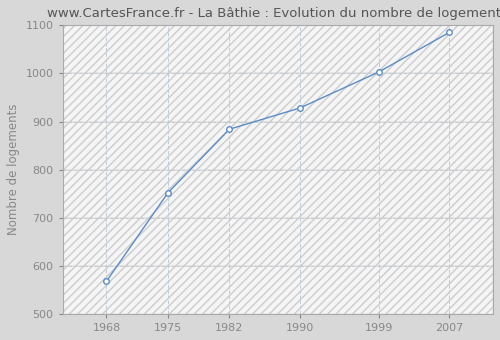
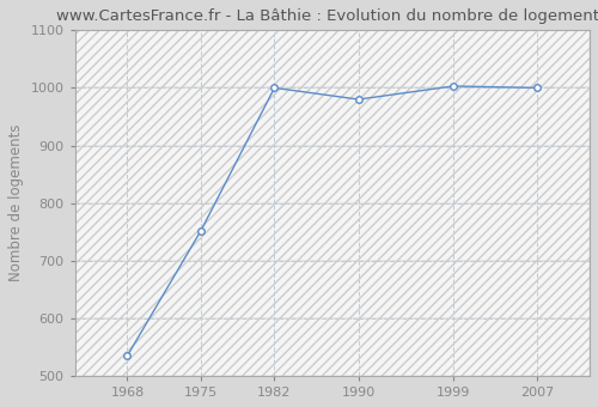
1968: 568 -> 535
1982: 884 -> 1000
1990: 928 -> 980
2007: 1085 -> 1000
